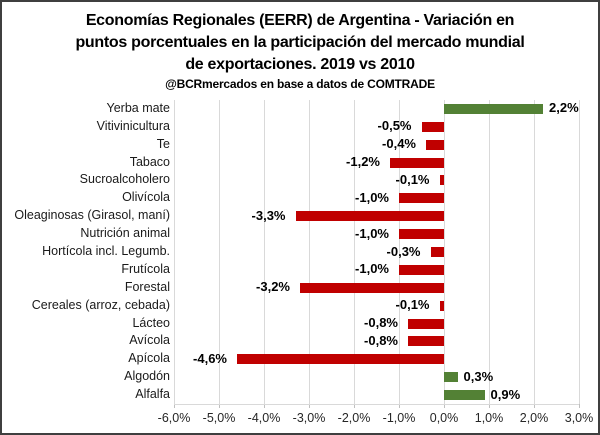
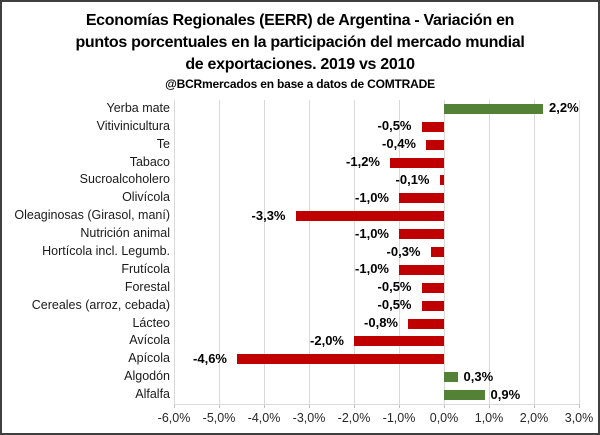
Forestal: -3,2% -> -0,5%
Cereales (arroz, cebada): -0,1% -> -0,5%
Avícola: -0,8% -> -2,0%
